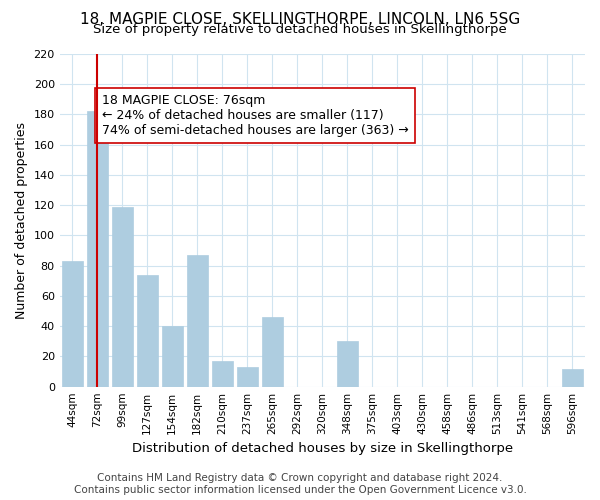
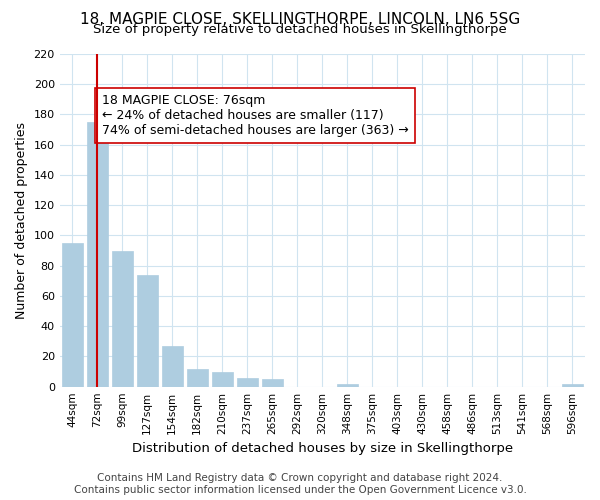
44sqm: 83 -> 95
72sqm: 182 -> 175
99sqm: 119 -> 90
154sqm: 40 -> 27
182sqm: 87 -> 12
210sqm: 17 -> 10
237sqm: 13 -> 6
265sqm: 46 -> 5
348sqm: 30 -> 2
596sqm: 12 -> 2
